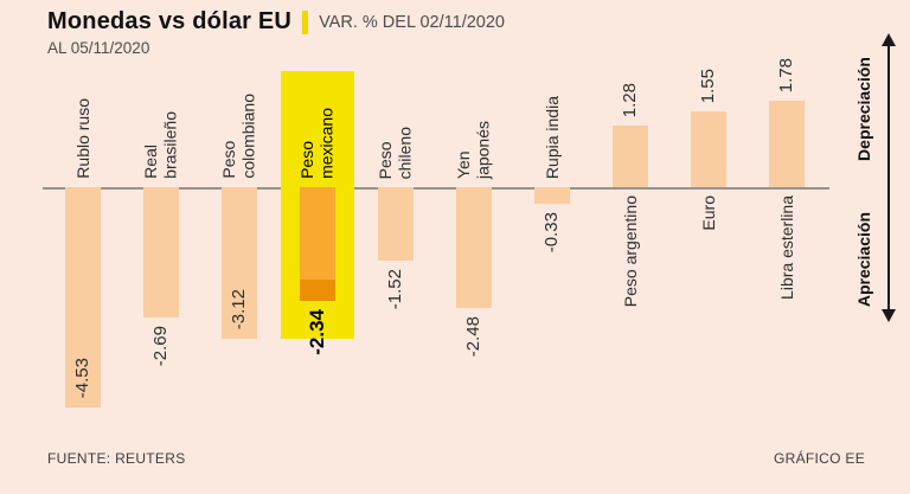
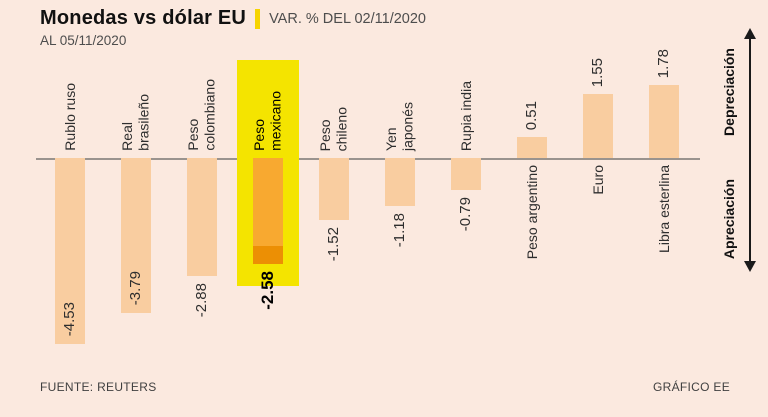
Real brasileño: -2.69 -> -3.79
Peso colombiano: -3.12 -> -2.88
Peso mexicano: -2.34 -> -2.58
Yen japonés: -2.48 -> -1.18
Rupia india: -0.33 -> -0.79
Peso argentino: 1.28 -> 0.51
